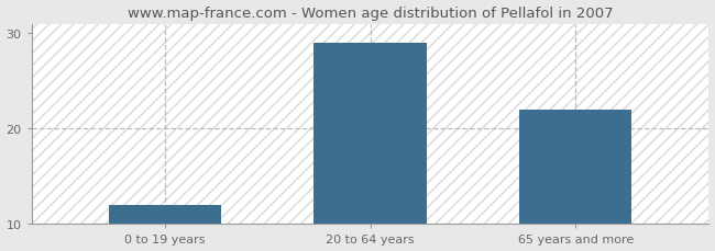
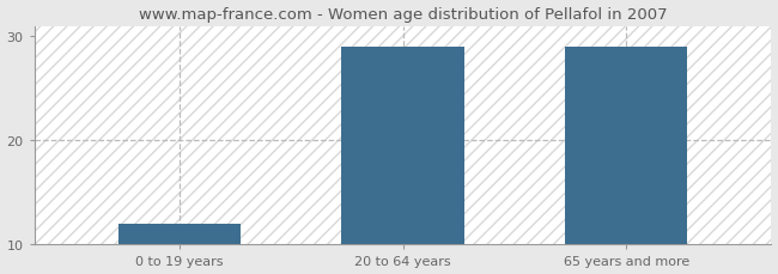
65 years and more: 22 -> 29
